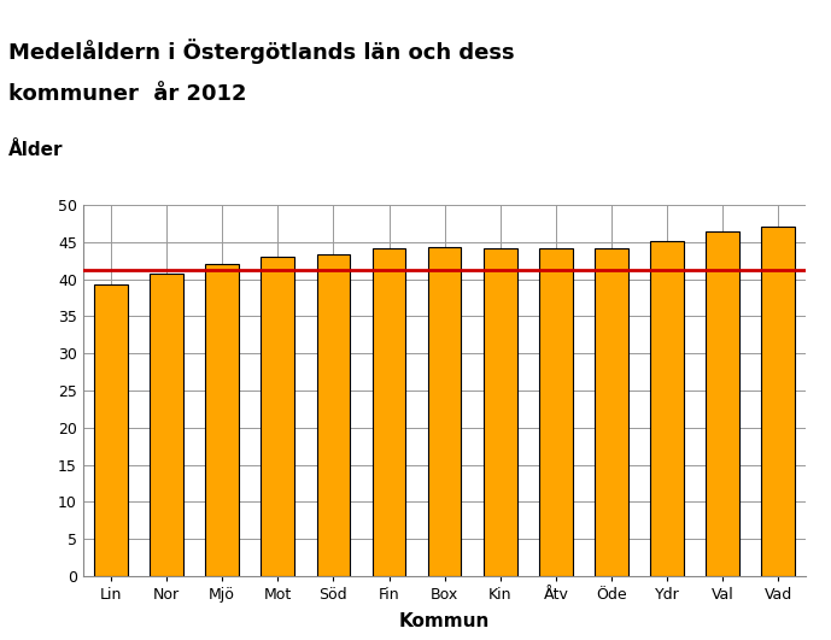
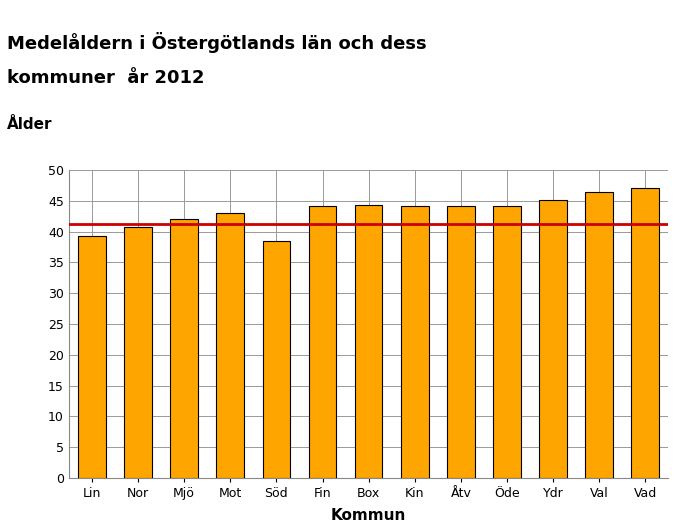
Söd: 43.3 -> 38.4
